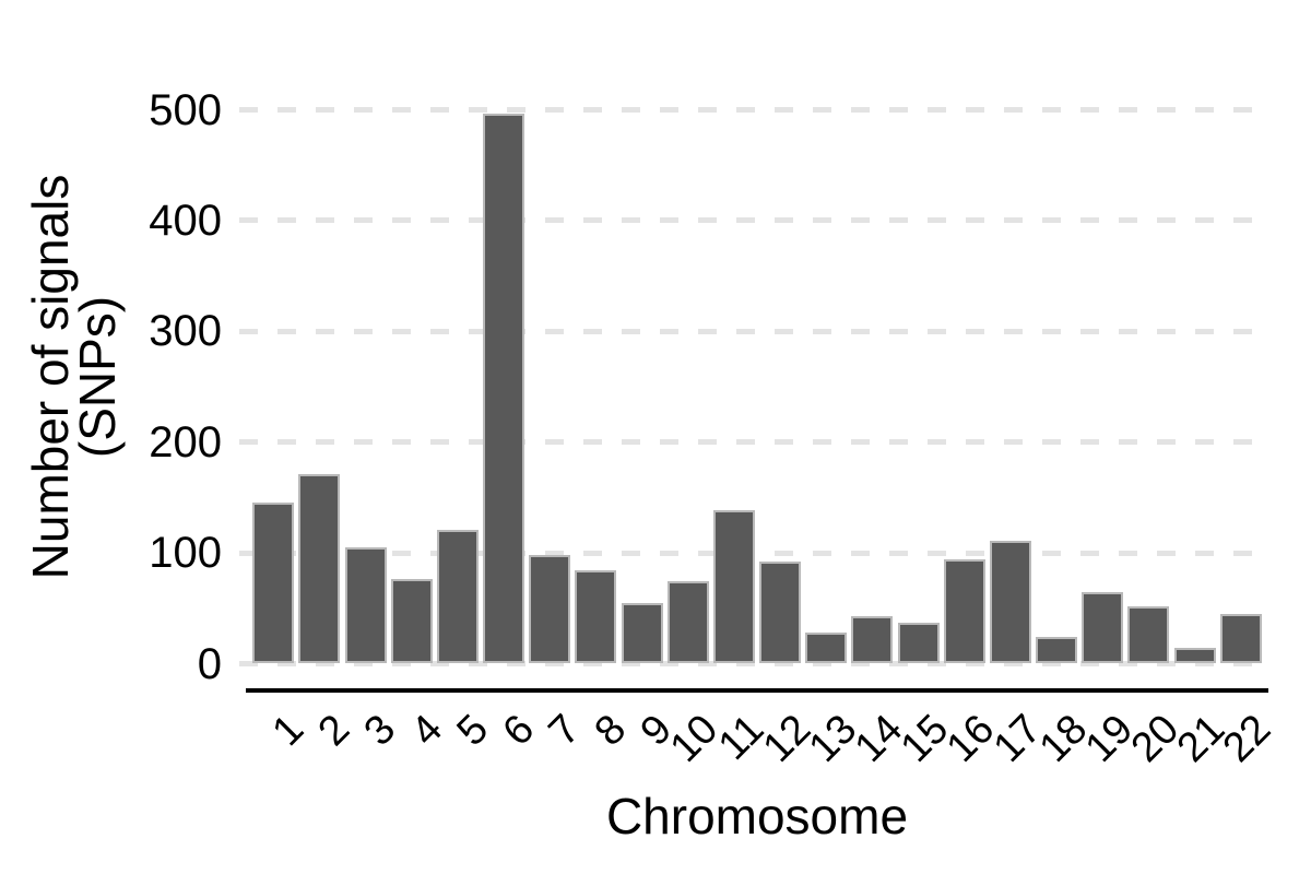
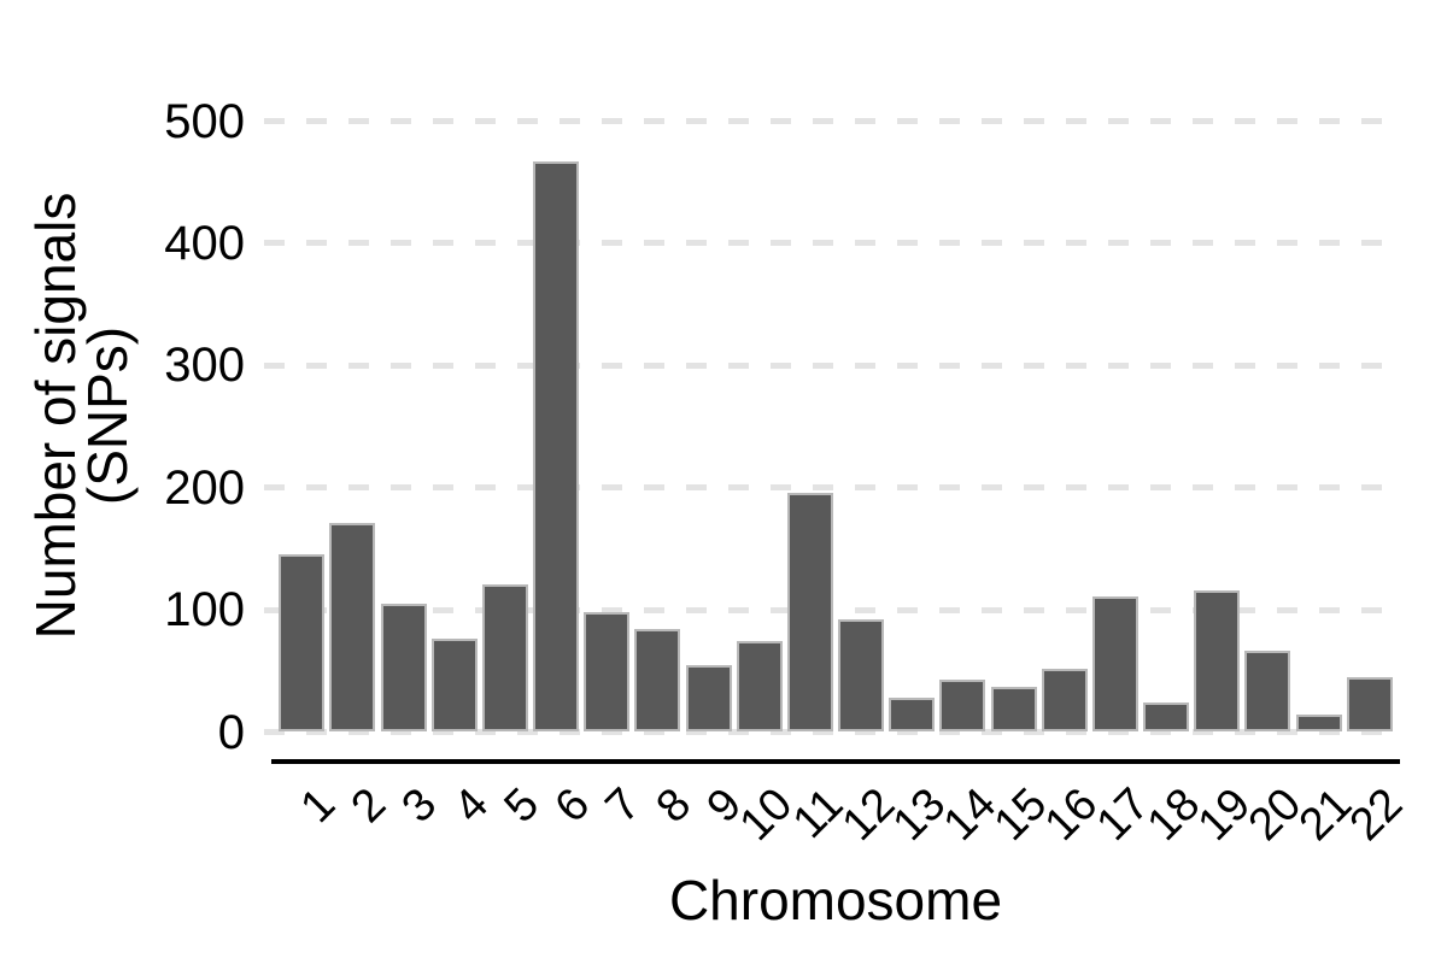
6: 497 -> 467
11: 139 -> 196
16: 94 -> 52
19: 65 -> 116
20: 52 -> 67
